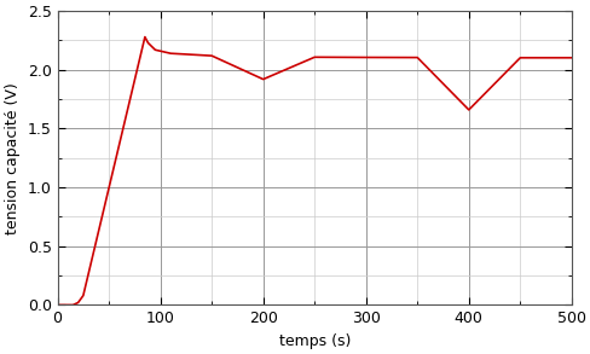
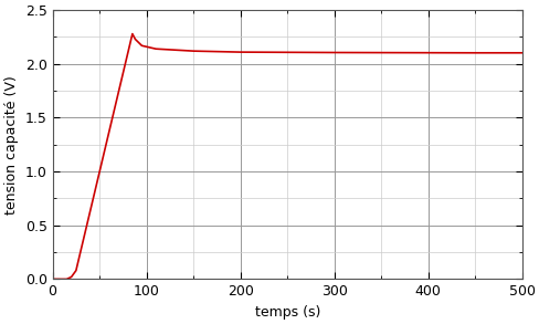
200: 1.92 -> 2.11
400: 1.66 -> 2.10
